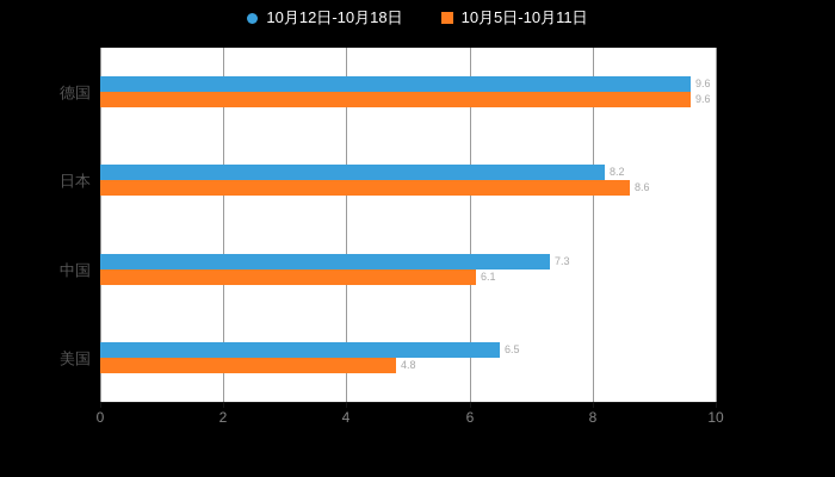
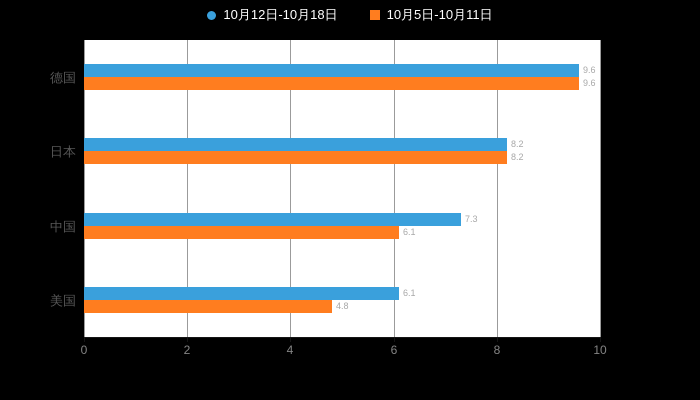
10月5日-10月11日/日本: 8.6 -> 8.2
10月12日-10月18日/美国: 6.5 -> 6.1
